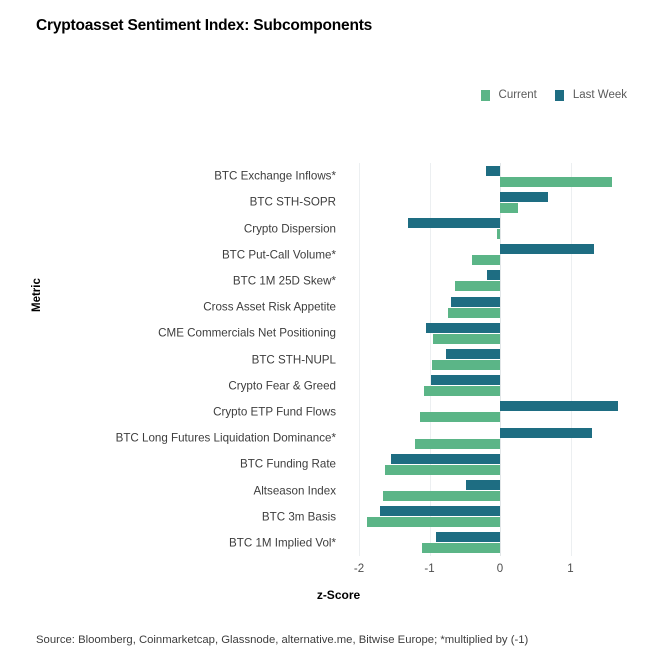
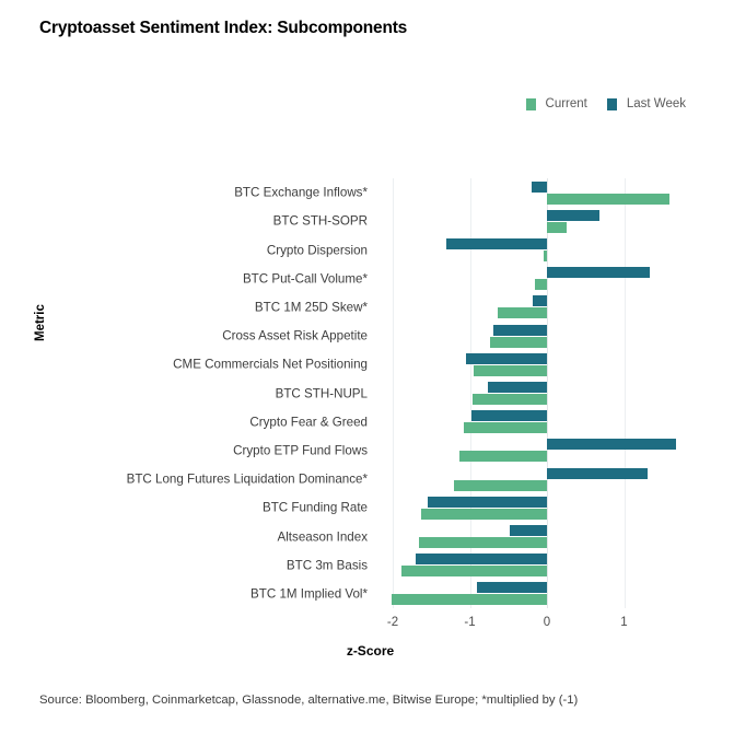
Current/BTC Put-Call Volume*: -0.4 -> -0.2
Current/BTC 1M Implied Vol*: -1.1 -> -2.0
